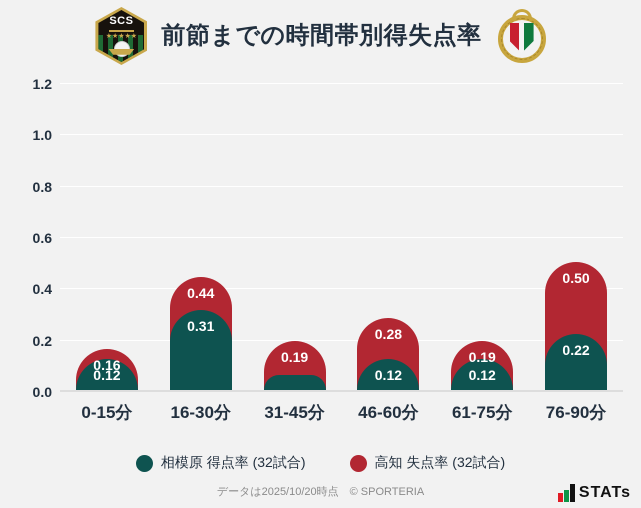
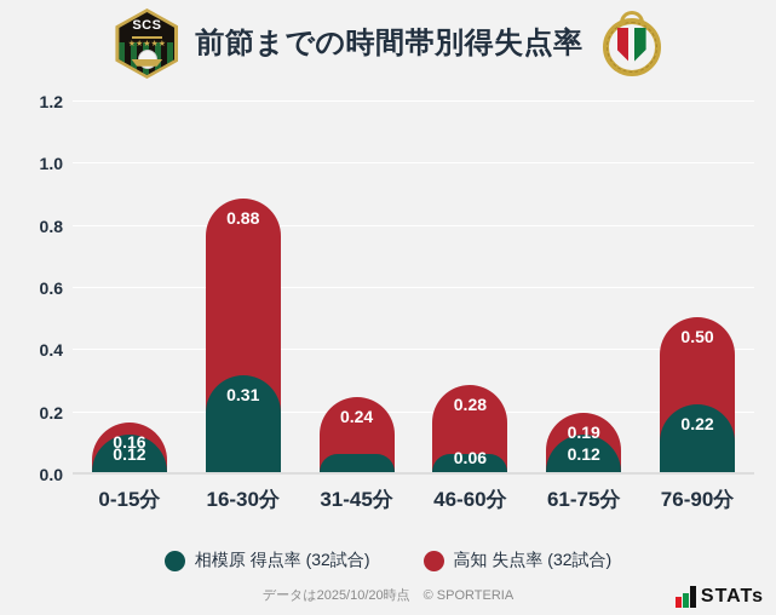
高知 失点率 (32試合)/16-30分: 0.44 -> 0.88
高知 失点率 (32試合)/31-45分: 0.19 -> 0.24
相模原 得点率 (32試合)/46-60分: 0.12 -> 0.06
